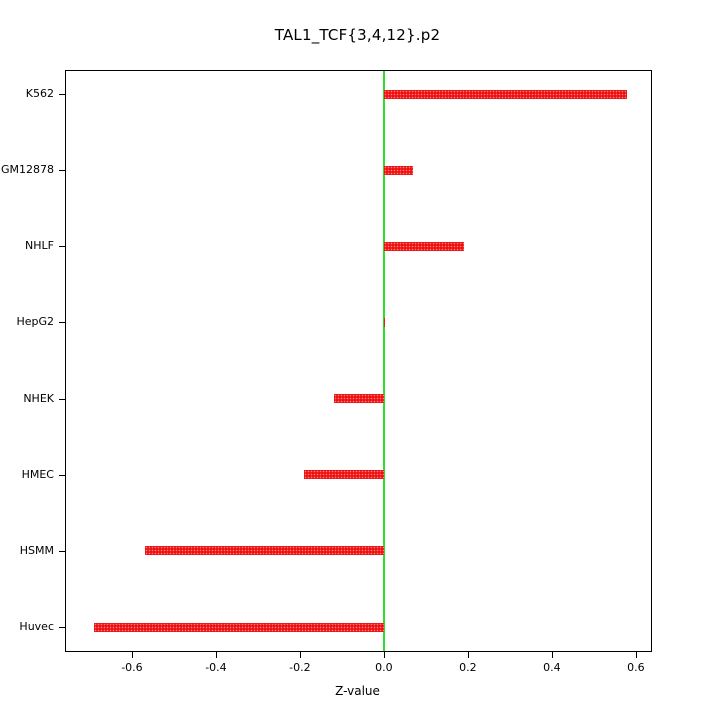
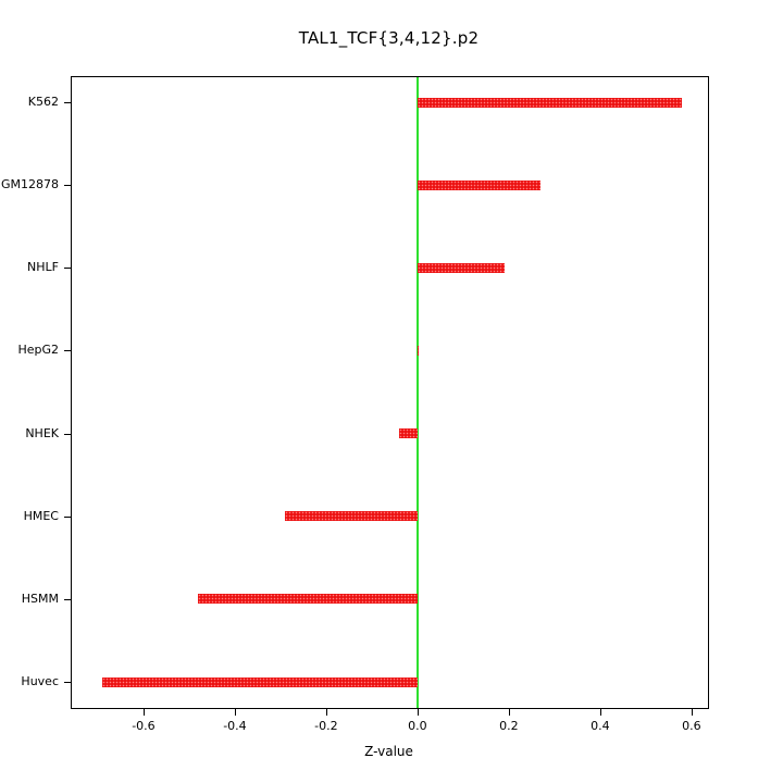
GM12878: 0.07 -> 0.27
NHEK: -0.12 -> -0.04
HMEC: -0.19 -> -0.29
HSMM: -0.57 -> -0.48
